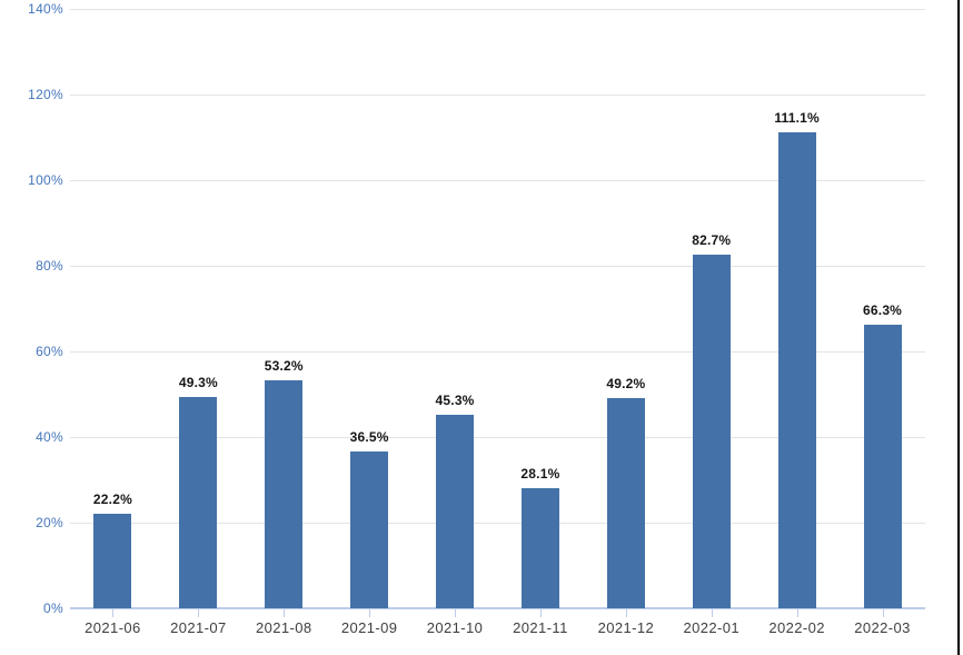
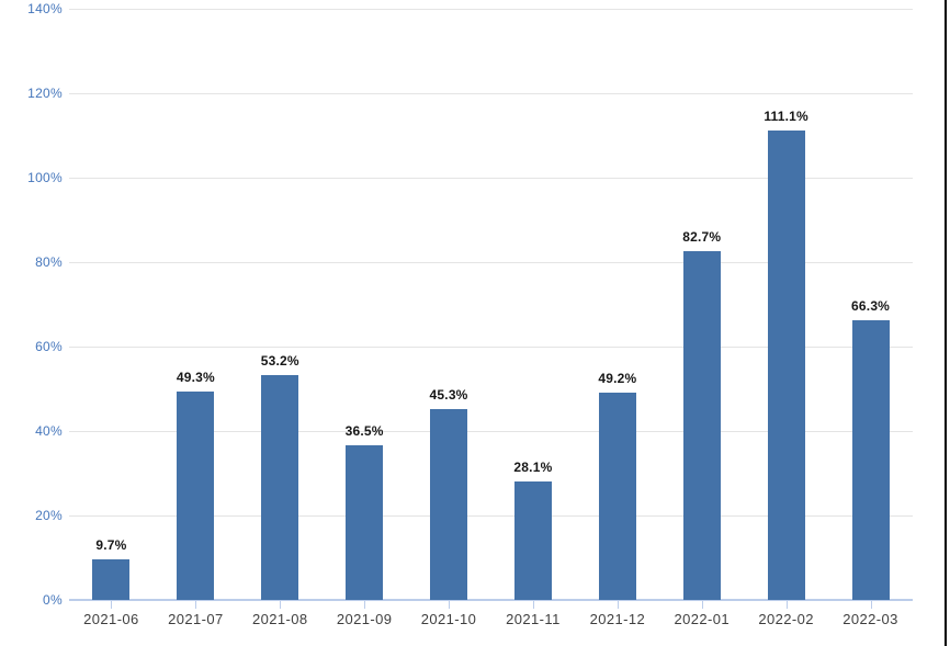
2021-06: 22.2% -> 9.7%
